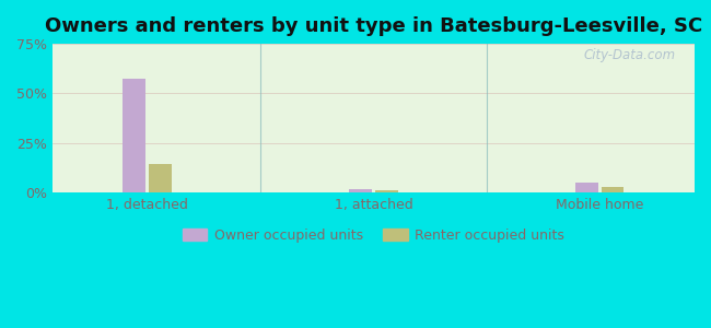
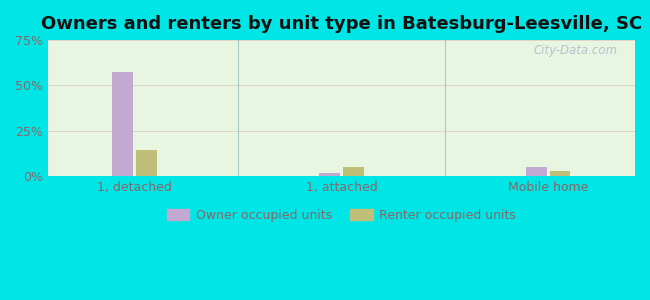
Renter occupied units/1, attached: 2% -> 5%
